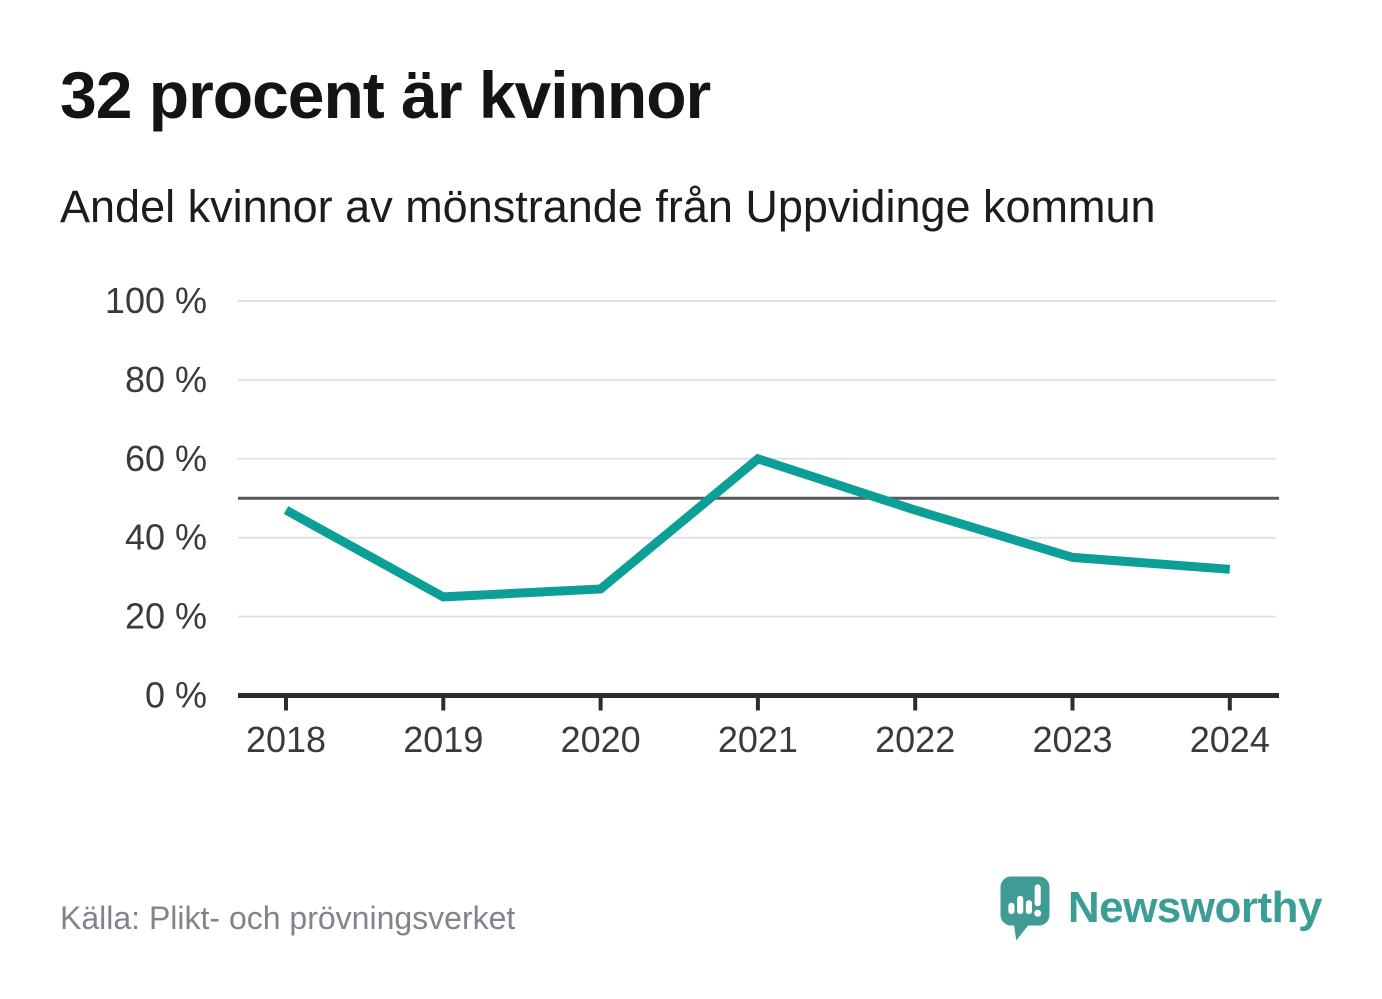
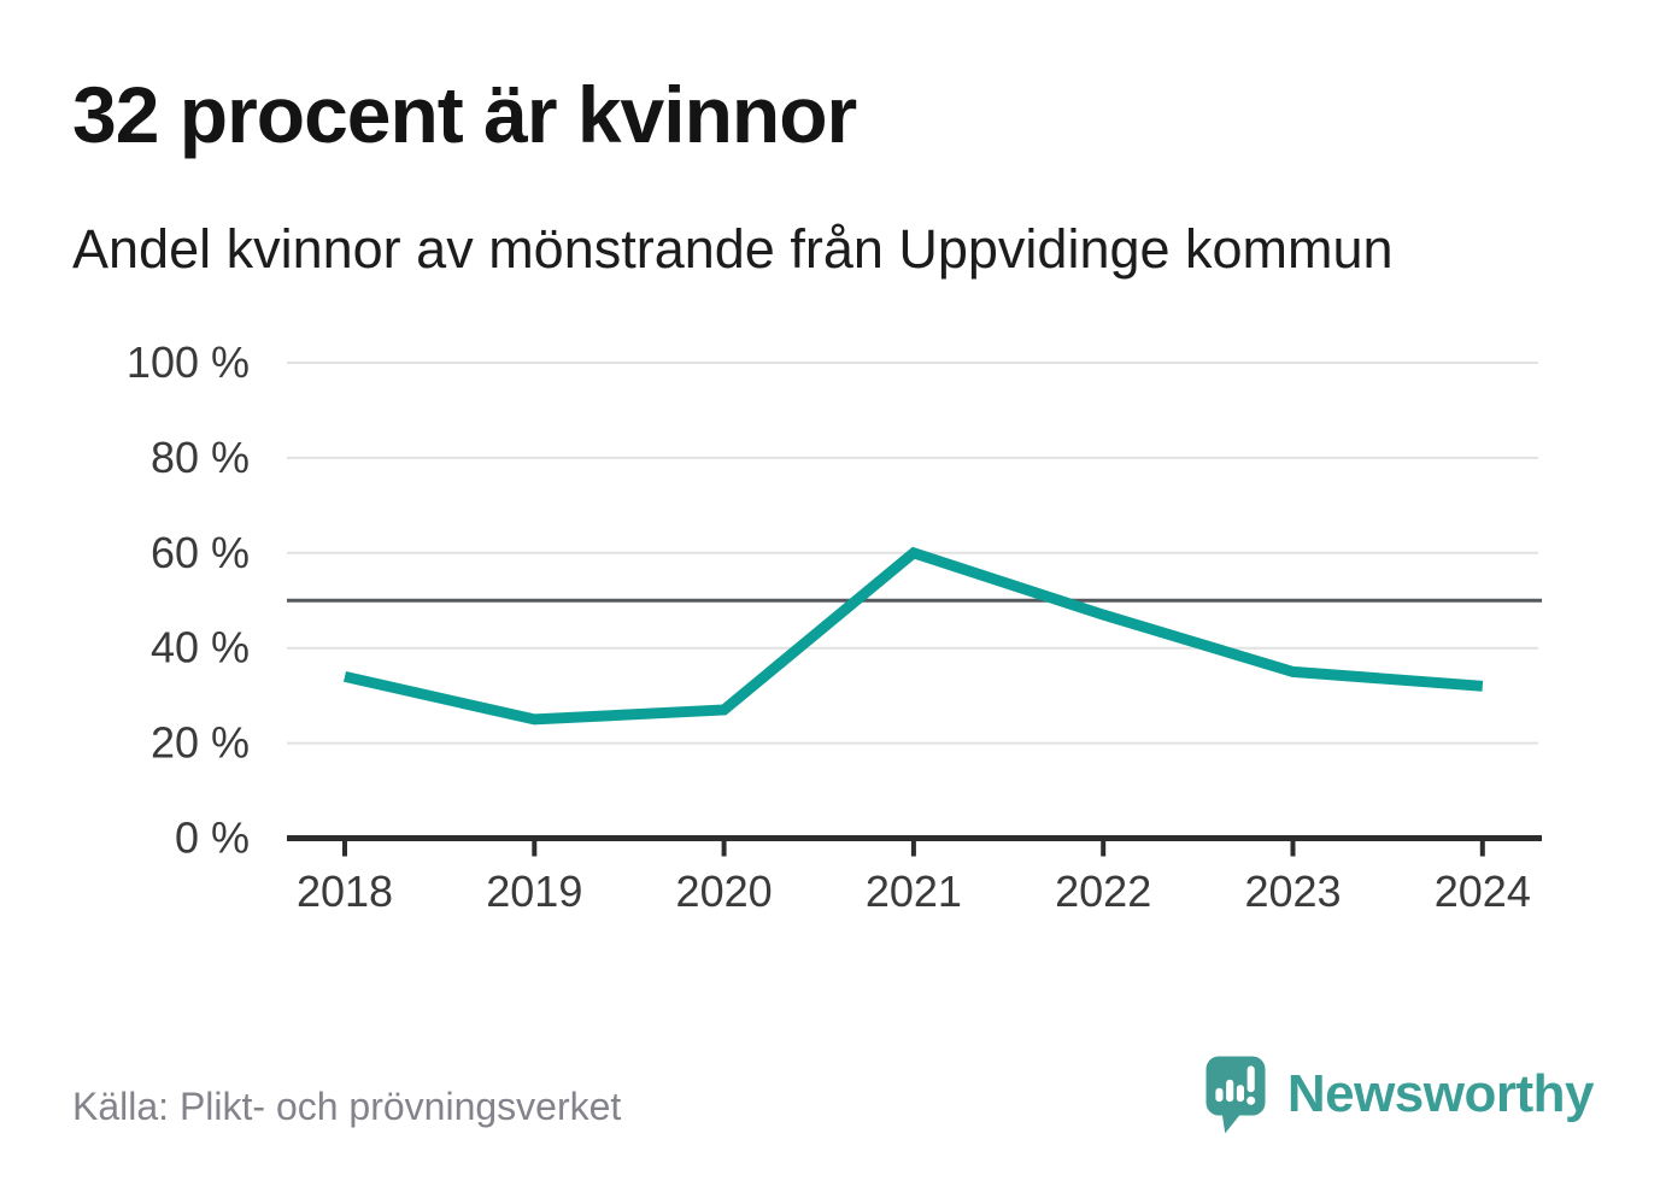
2018: 47% -> 34%
